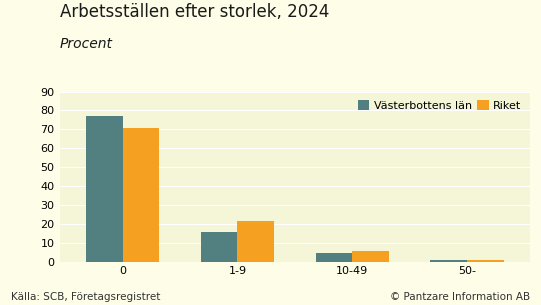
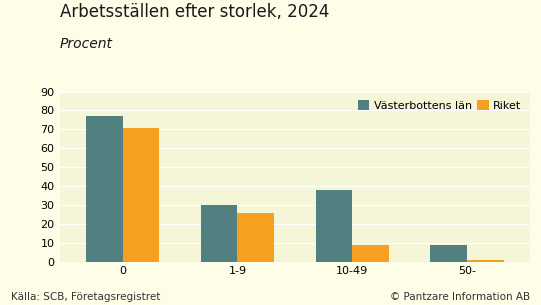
Västerbottens län/1-9: 16 -> 30
Riket/1-9: 22 -> 26
Västerbottens län/10-49: 5 -> 38
Riket/10-49: 6 -> 9
Västerbottens län/50-: 1 -> 9
